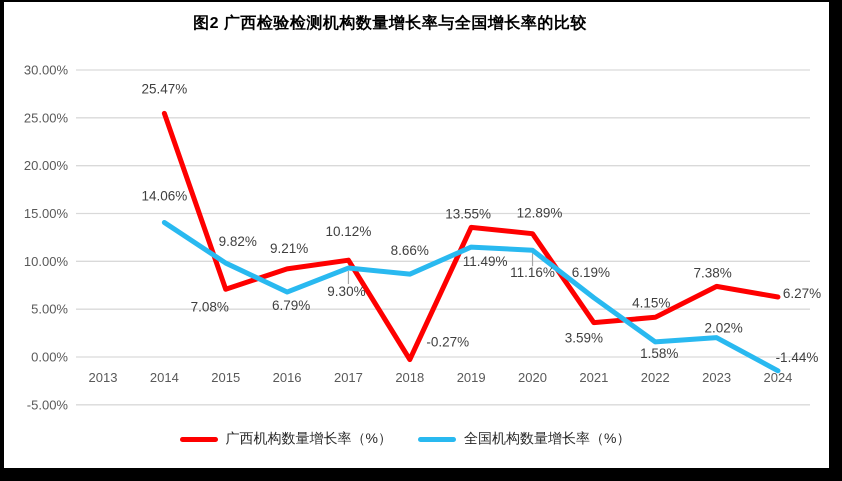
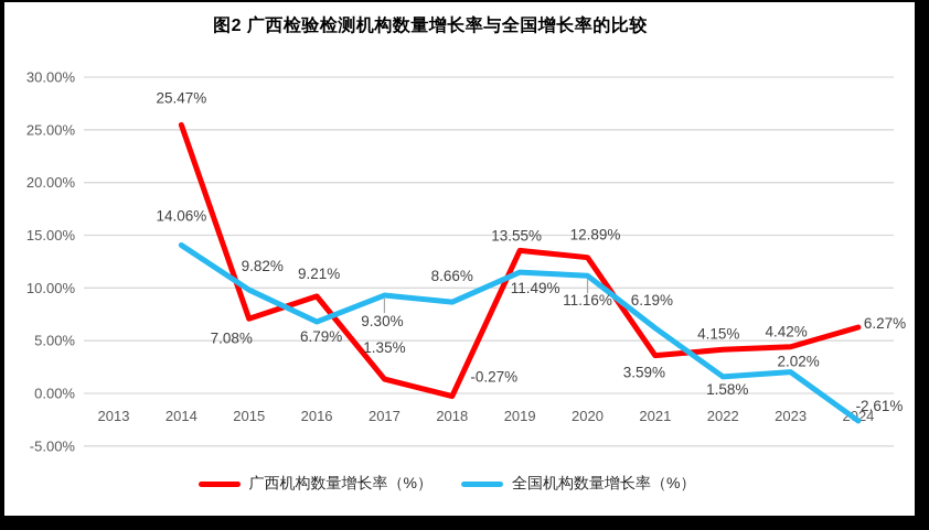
广西机构数量增长率（%）/2017: 10.12% -> 1.35%
广西机构数量增长率（%）/2023: 7.38% -> 4.42%
全国机构数量增长率（%）/2024: -1.44% -> -2.61%
